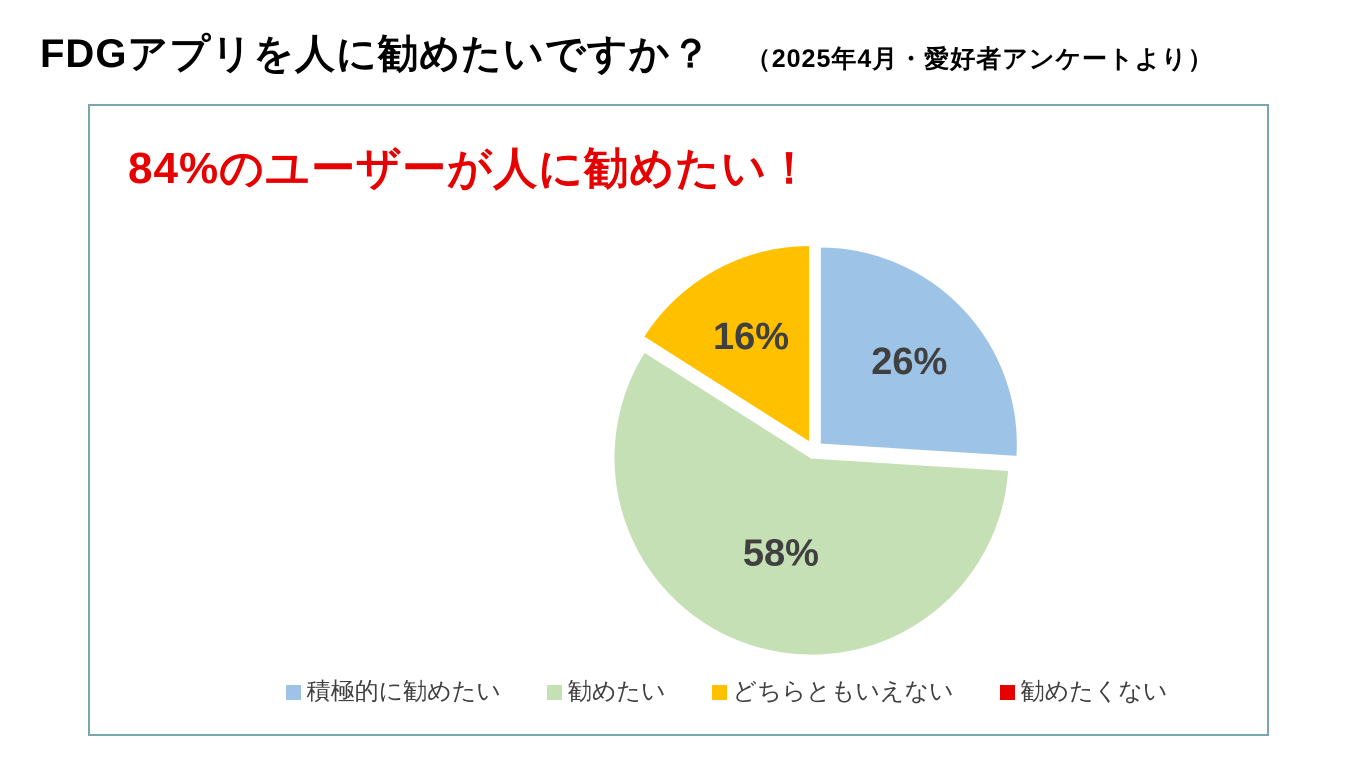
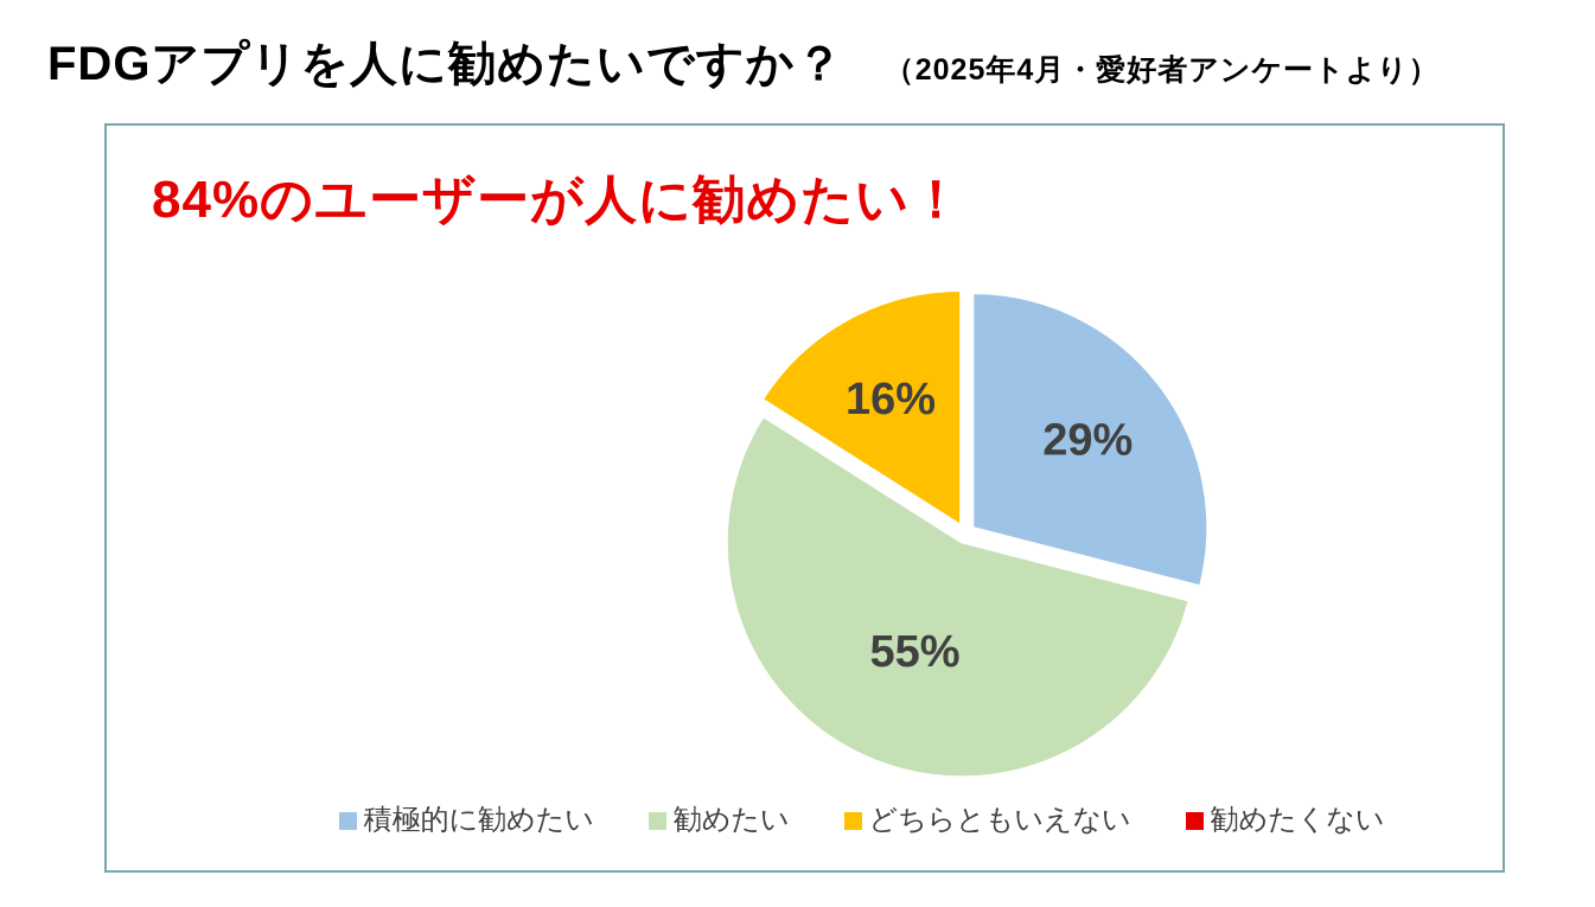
積極的に勧めたい: 26% -> 29%
勧めたい: 58% -> 55%
